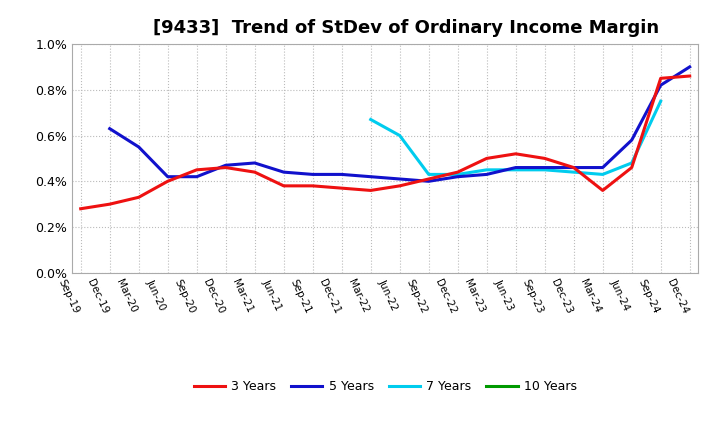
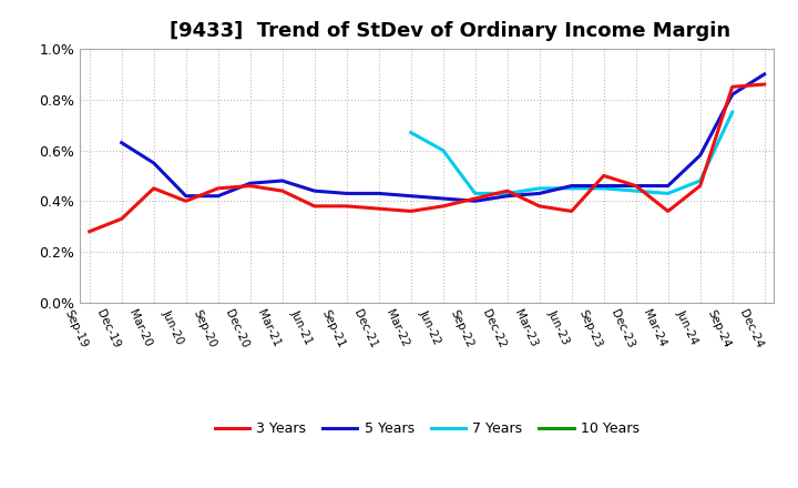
3 Years/Dec-19: 0.30% -> 0.33%
3 Years/Mar-20: 0.33% -> 0.45%
3 Years/Mar-23: 0.50% -> 0.38%
3 Years/Jun-23: 0.52% -> 0.36%
